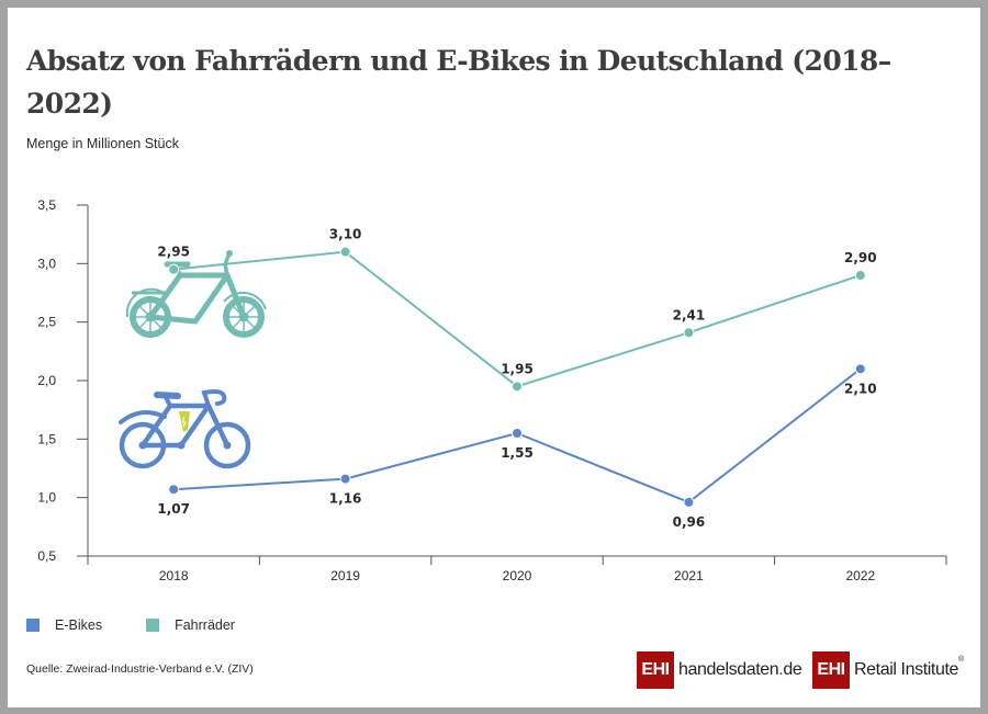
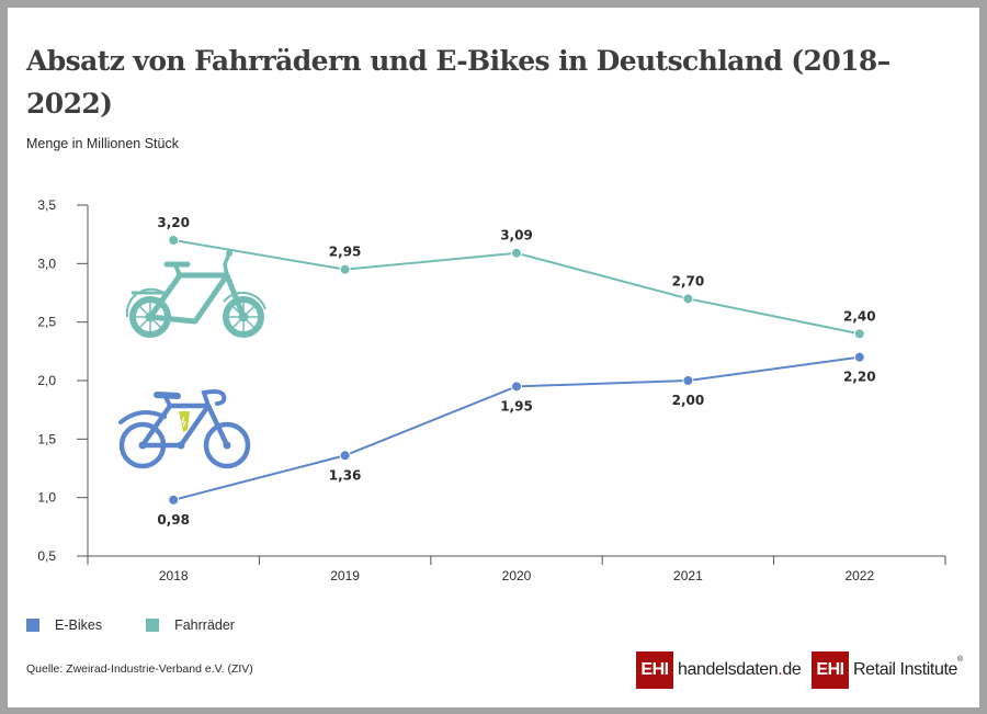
E-Bikes/2018: 1,07 -> 0,98
Fahrräder/2018: 2,95 -> 3,20
E-Bikes/2019: 1,16 -> 1,36
Fahrräder/2019: 3,10 -> 2,95
E-Bikes/2020: 1,55 -> 1,95
Fahrräder/2020: 1,95 -> 3,09
E-Bikes/2021: 0,96 -> 2,00
Fahrräder/2021: 2,41 -> 2,70
E-Bikes/2022: 2,10 -> 2,20
Fahrräder/2022: 2,90 -> 2,40
